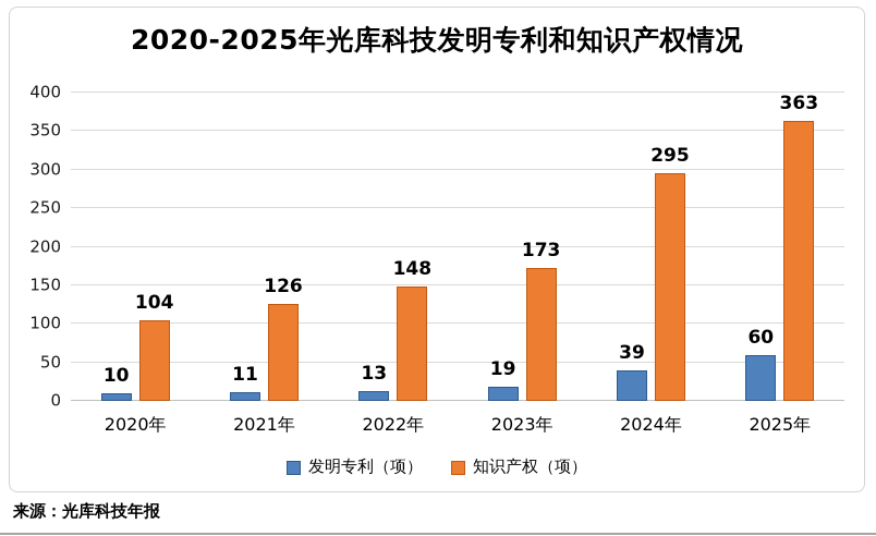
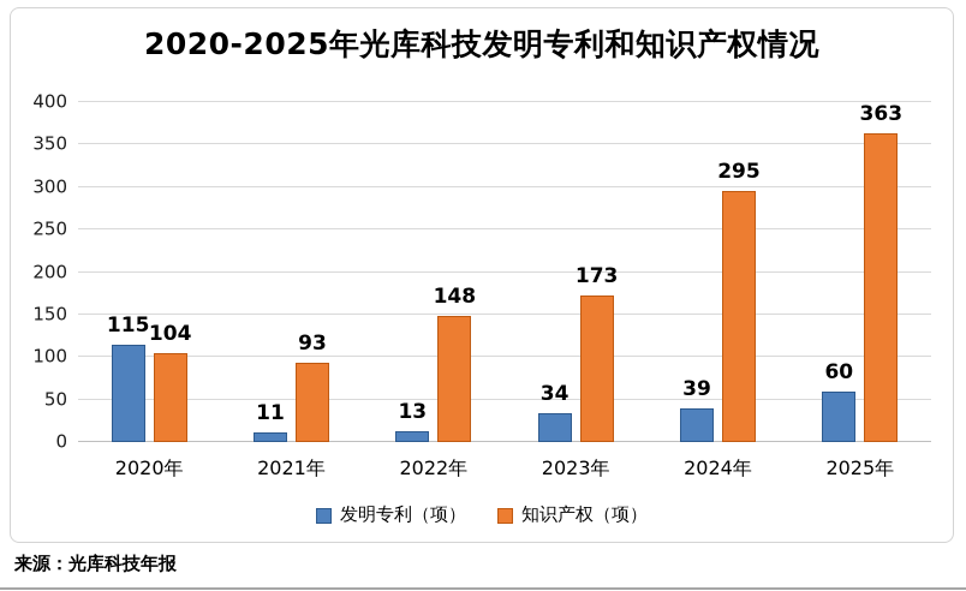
发明专利（项）/2020年: 10 -> 115
知识产权（项）/2021年: 126 -> 93
发明专利（项）/2023年: 19 -> 34
